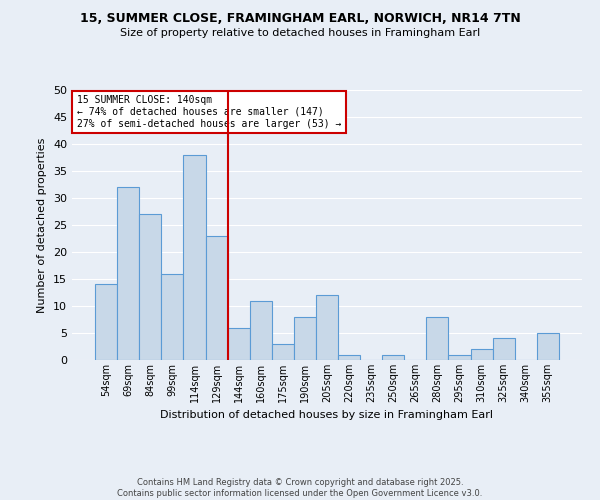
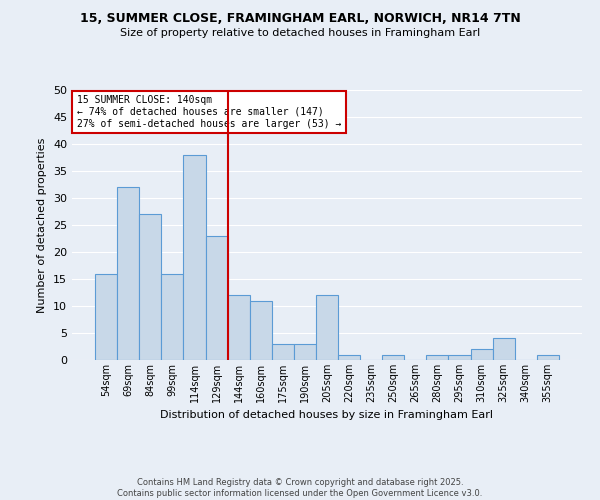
54sqm: 14 -> 16
144sqm: 6 -> 12
190sqm: 8 -> 3
280sqm: 8 -> 1
355sqm: 5 -> 1
